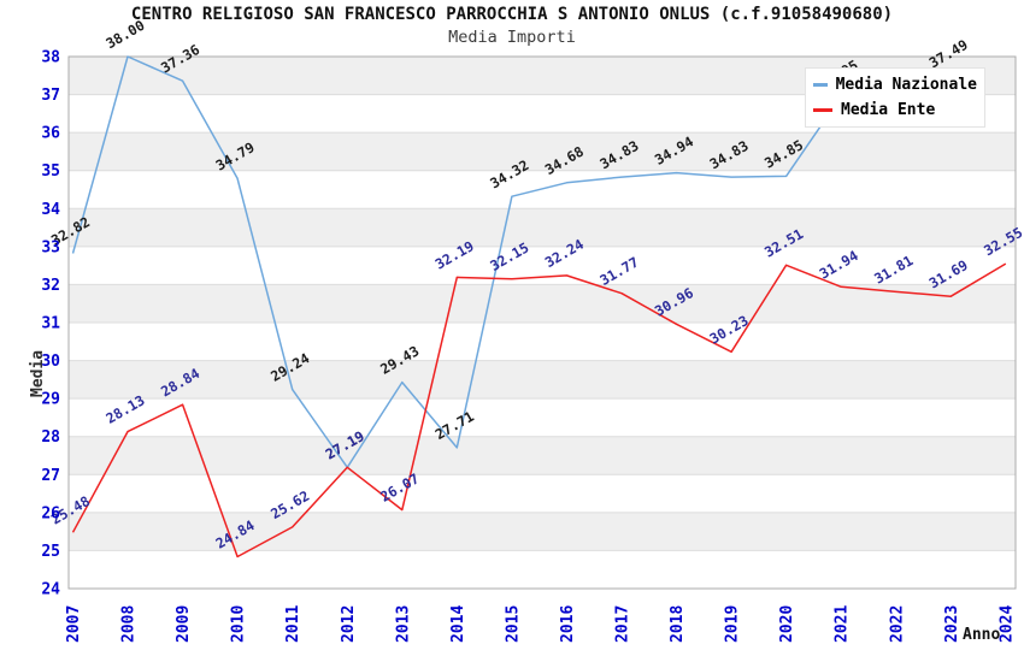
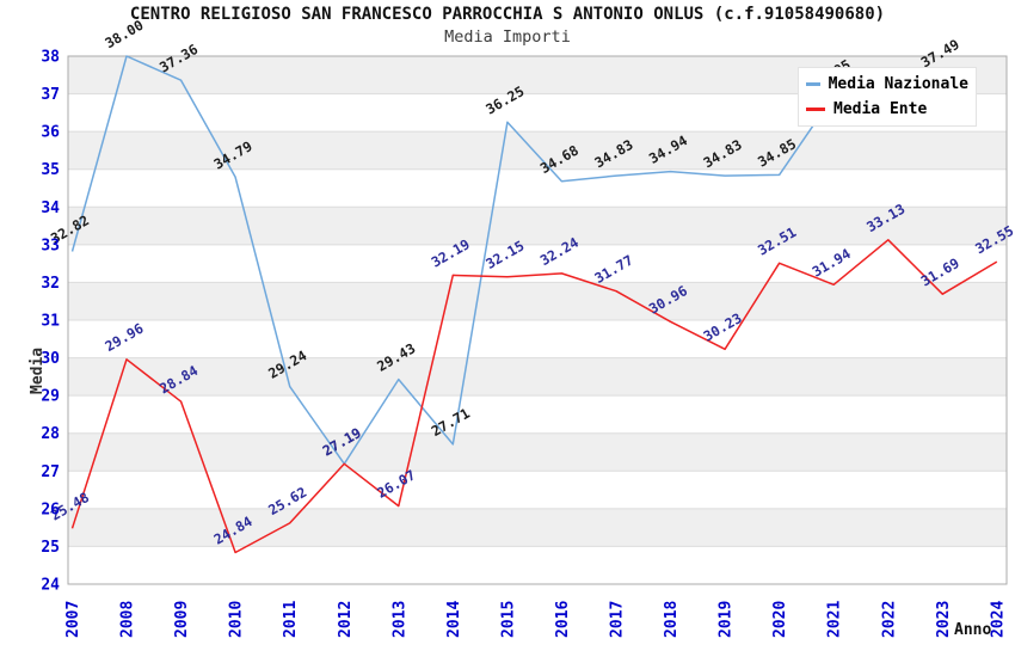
Media Ente/2008: 28.13 -> 29.96
Media Nazionale/2015: 34.32 -> 36.25
Media Ente/2022: 31.81 -> 33.13
